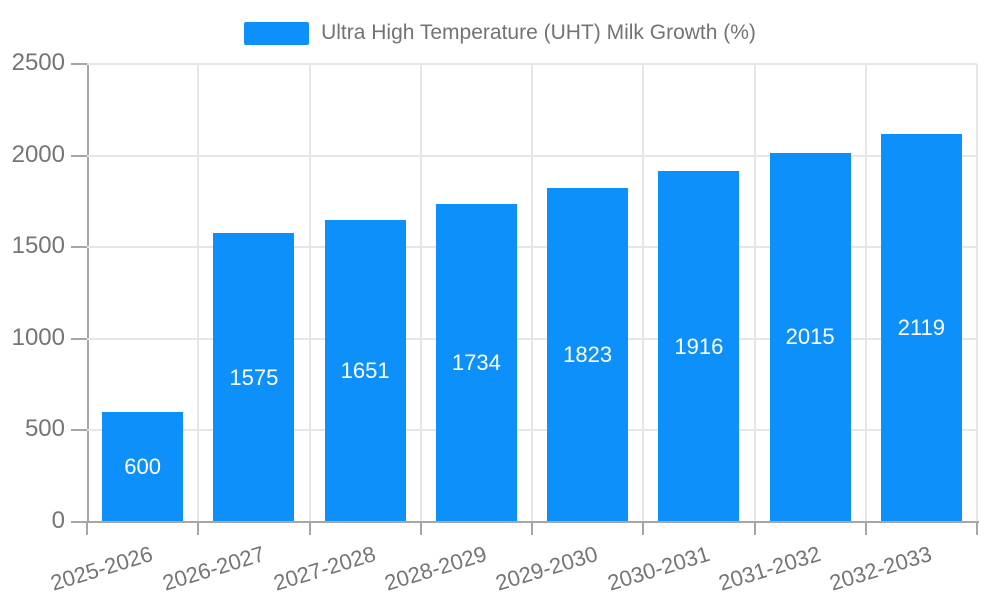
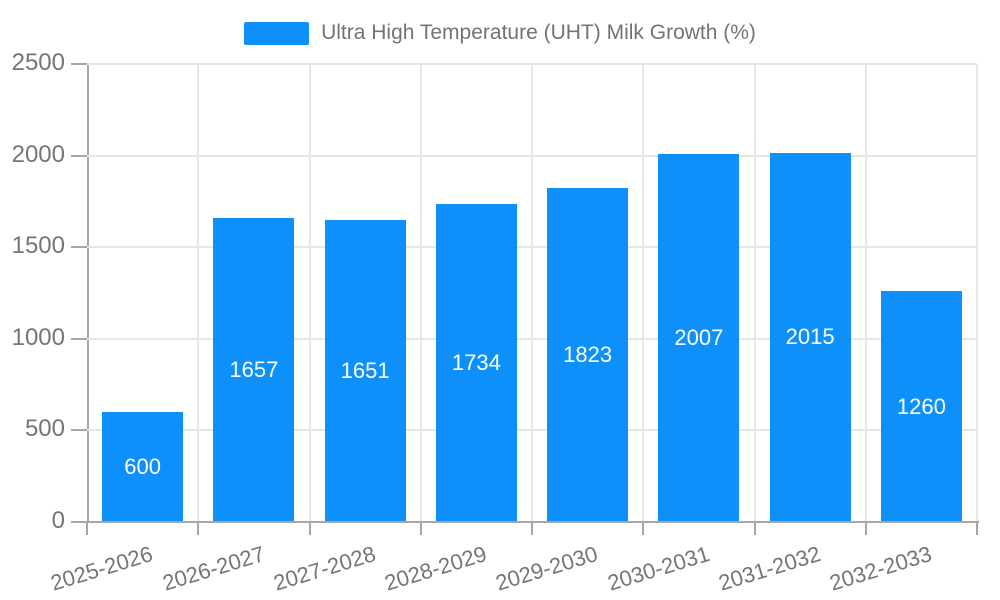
2026-2027: 1575 -> 1657
2030-2031: 1916 -> 2007
2032-2033: 2119 -> 1260
